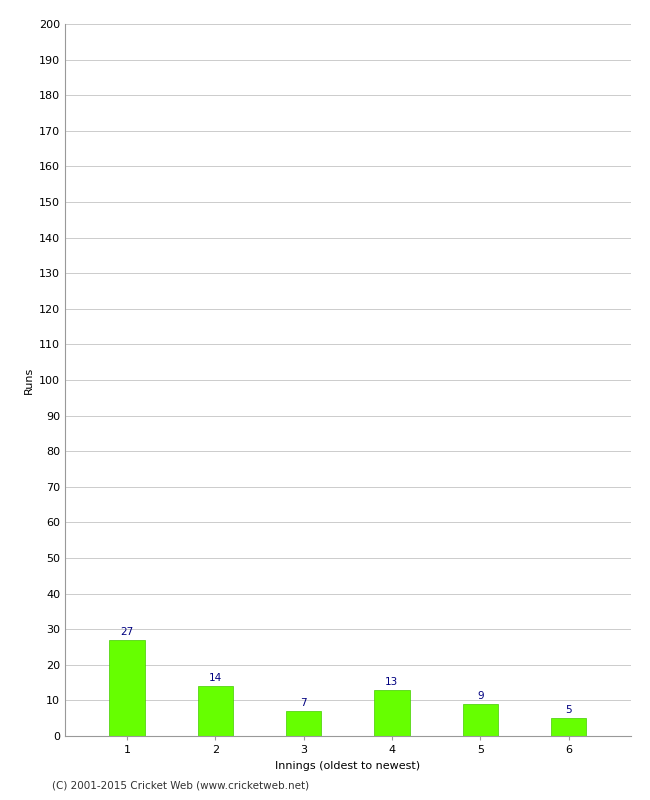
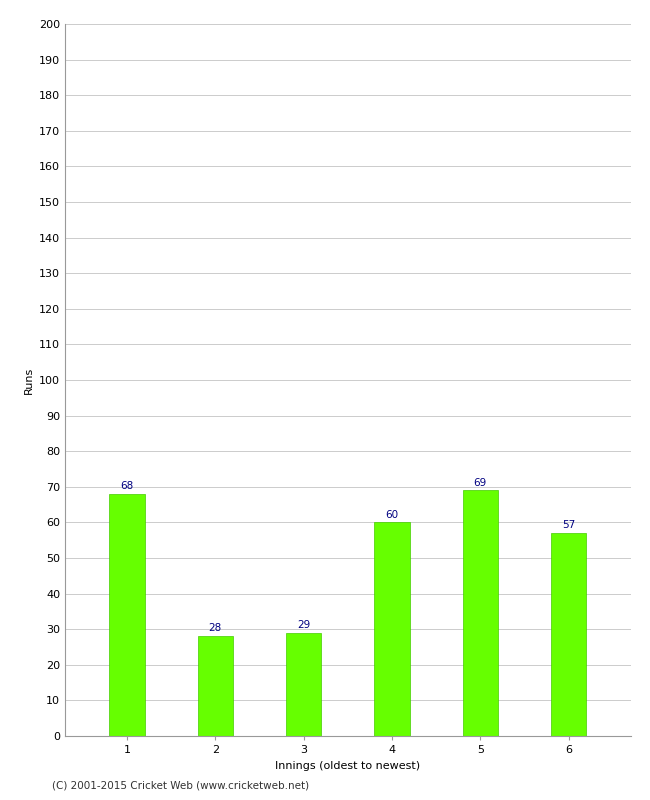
1: 27 -> 68
2: 14 -> 28
3: 7 -> 29
4: 13 -> 60
5: 9 -> 69
6: 5 -> 57
